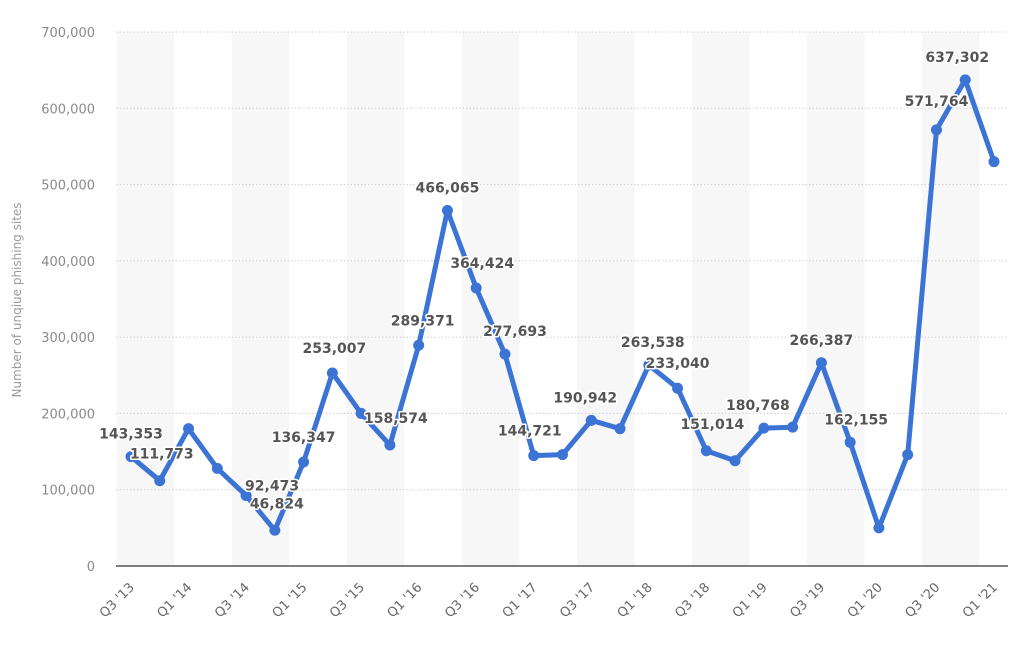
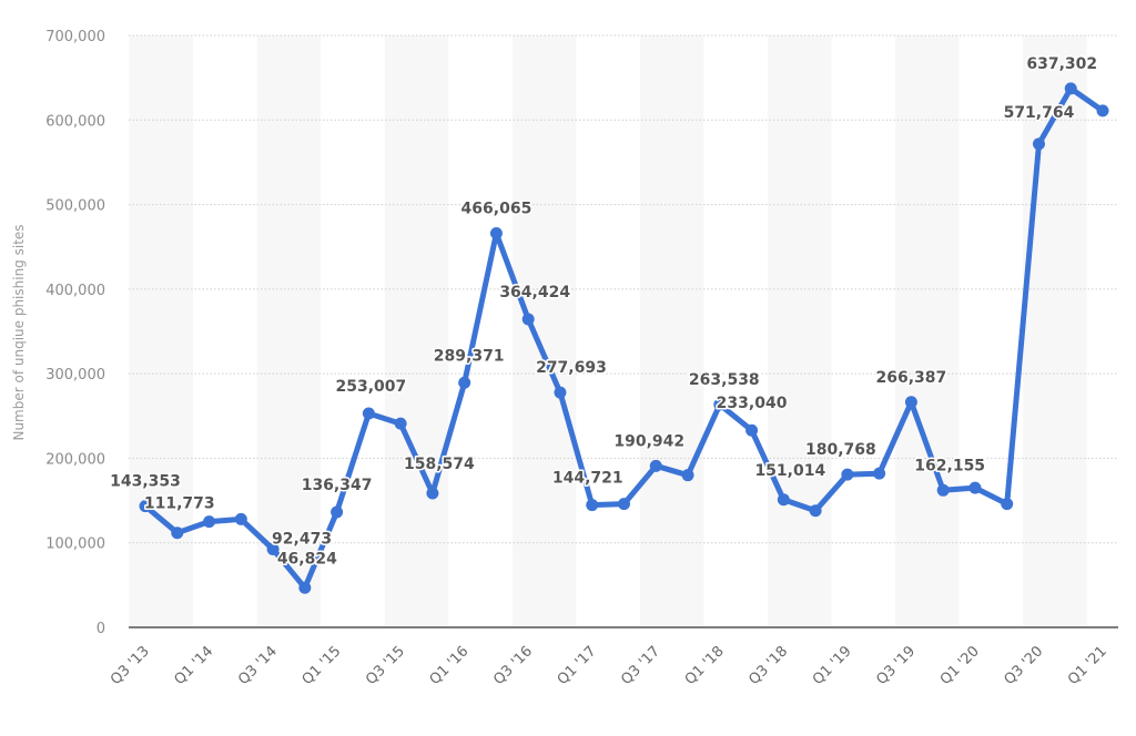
Q1 '14: 180000 -> 120000
Q3 '15: 200000 -> 240000
Q1 '20: 50000 -> 160000
Q1 '21: 530000 -> 610000
